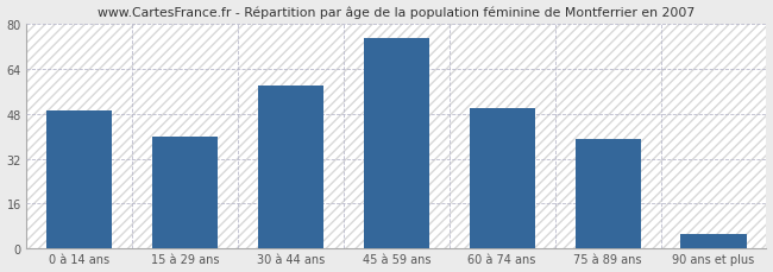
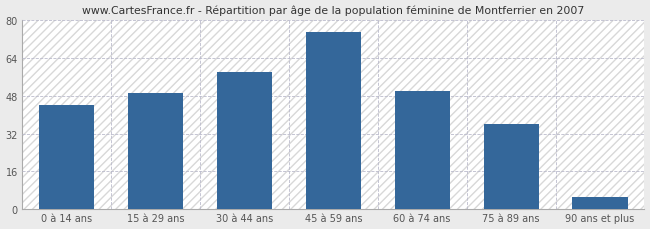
0 à 14 ans: 49 -> 44
15 à 29 ans: 40 -> 49
75 à 89 ans: 39 -> 36
